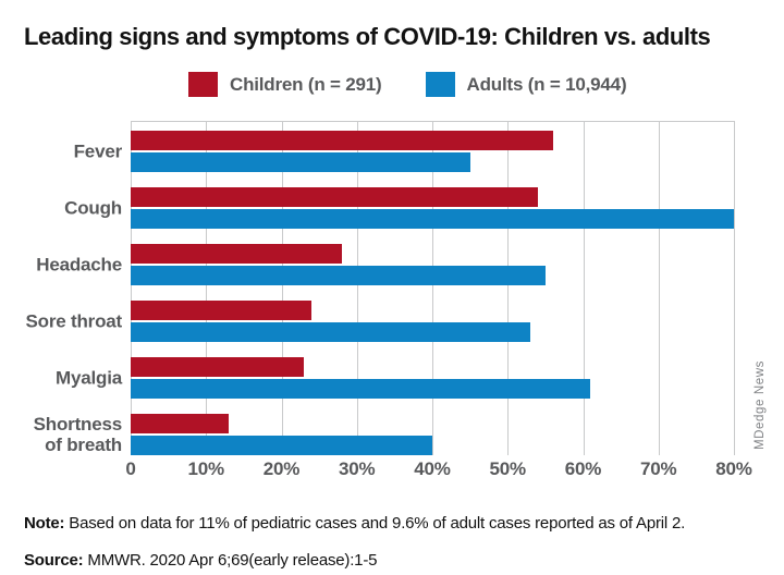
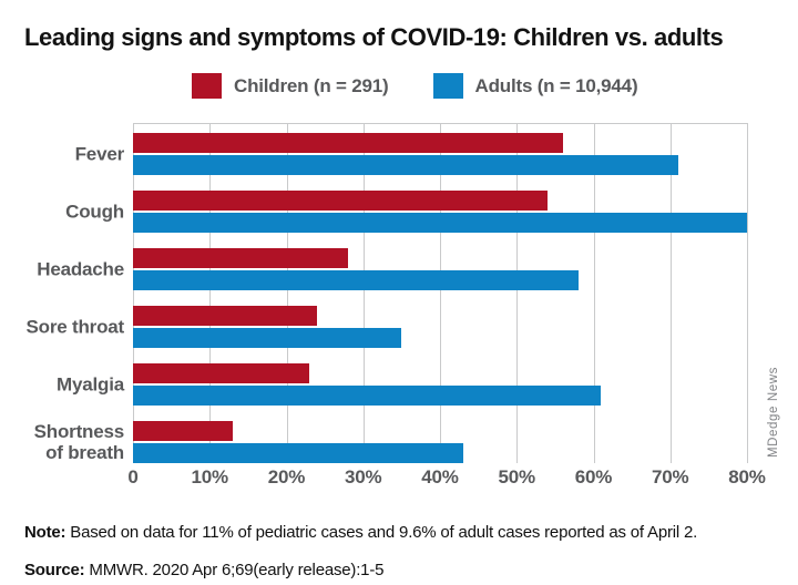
Adults (n = 10,944)/Fever: 45% -> 71%
Adults (n = 10,944)/Headache: 55% -> 58%
Adults (n = 10,944)/Sore throat: 53% -> 35%
Adults (n = 10,944)/Shortness of breath: 40% -> 43%
